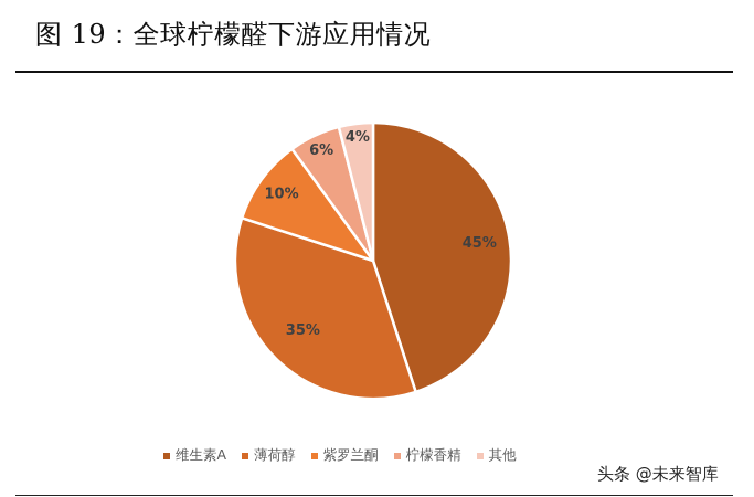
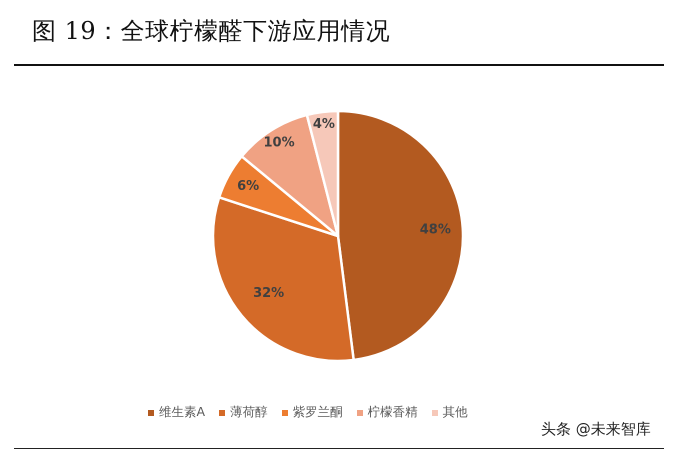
维生素A: 45% -> 48%
薄荷醇: 35% -> 32%
紫罗兰酮: 10% -> 6%
柠檬香精: 6% -> 10%
